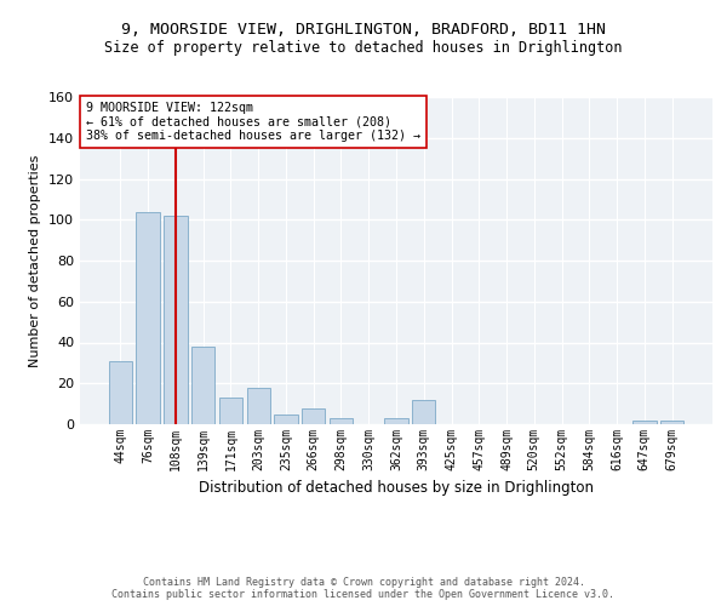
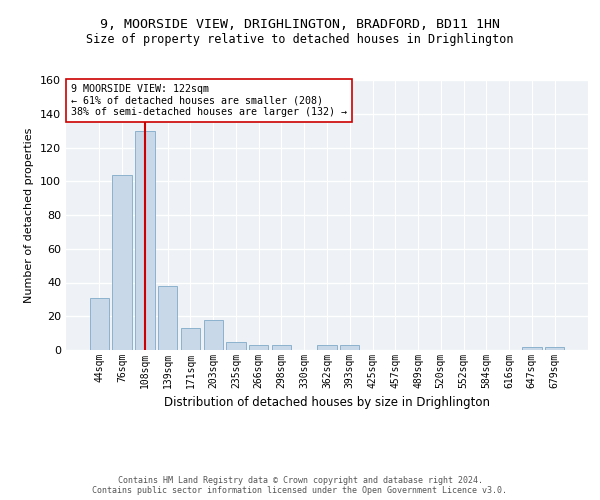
108sqm: 102 -> 130
266sqm: 8 -> 3
393sqm: 12 -> 3
